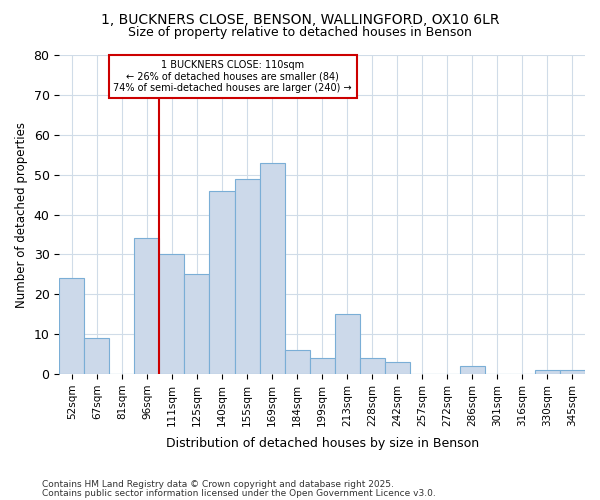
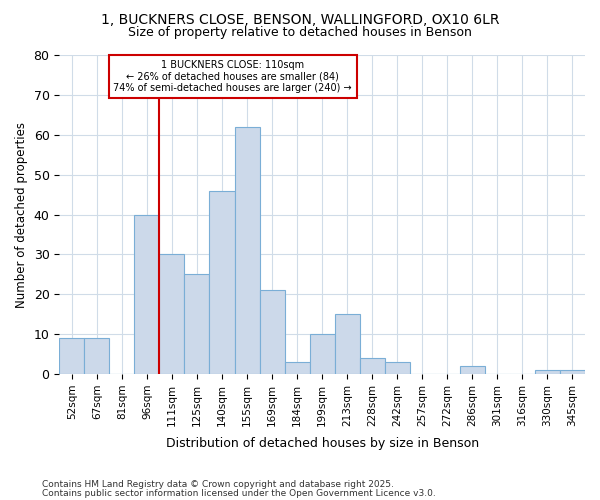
52sqm: 24 -> 9
96sqm: 34 -> 40
155sqm: 49 -> 62
169sqm: 53 -> 21
184sqm: 6 -> 3
199sqm: 4 -> 10
